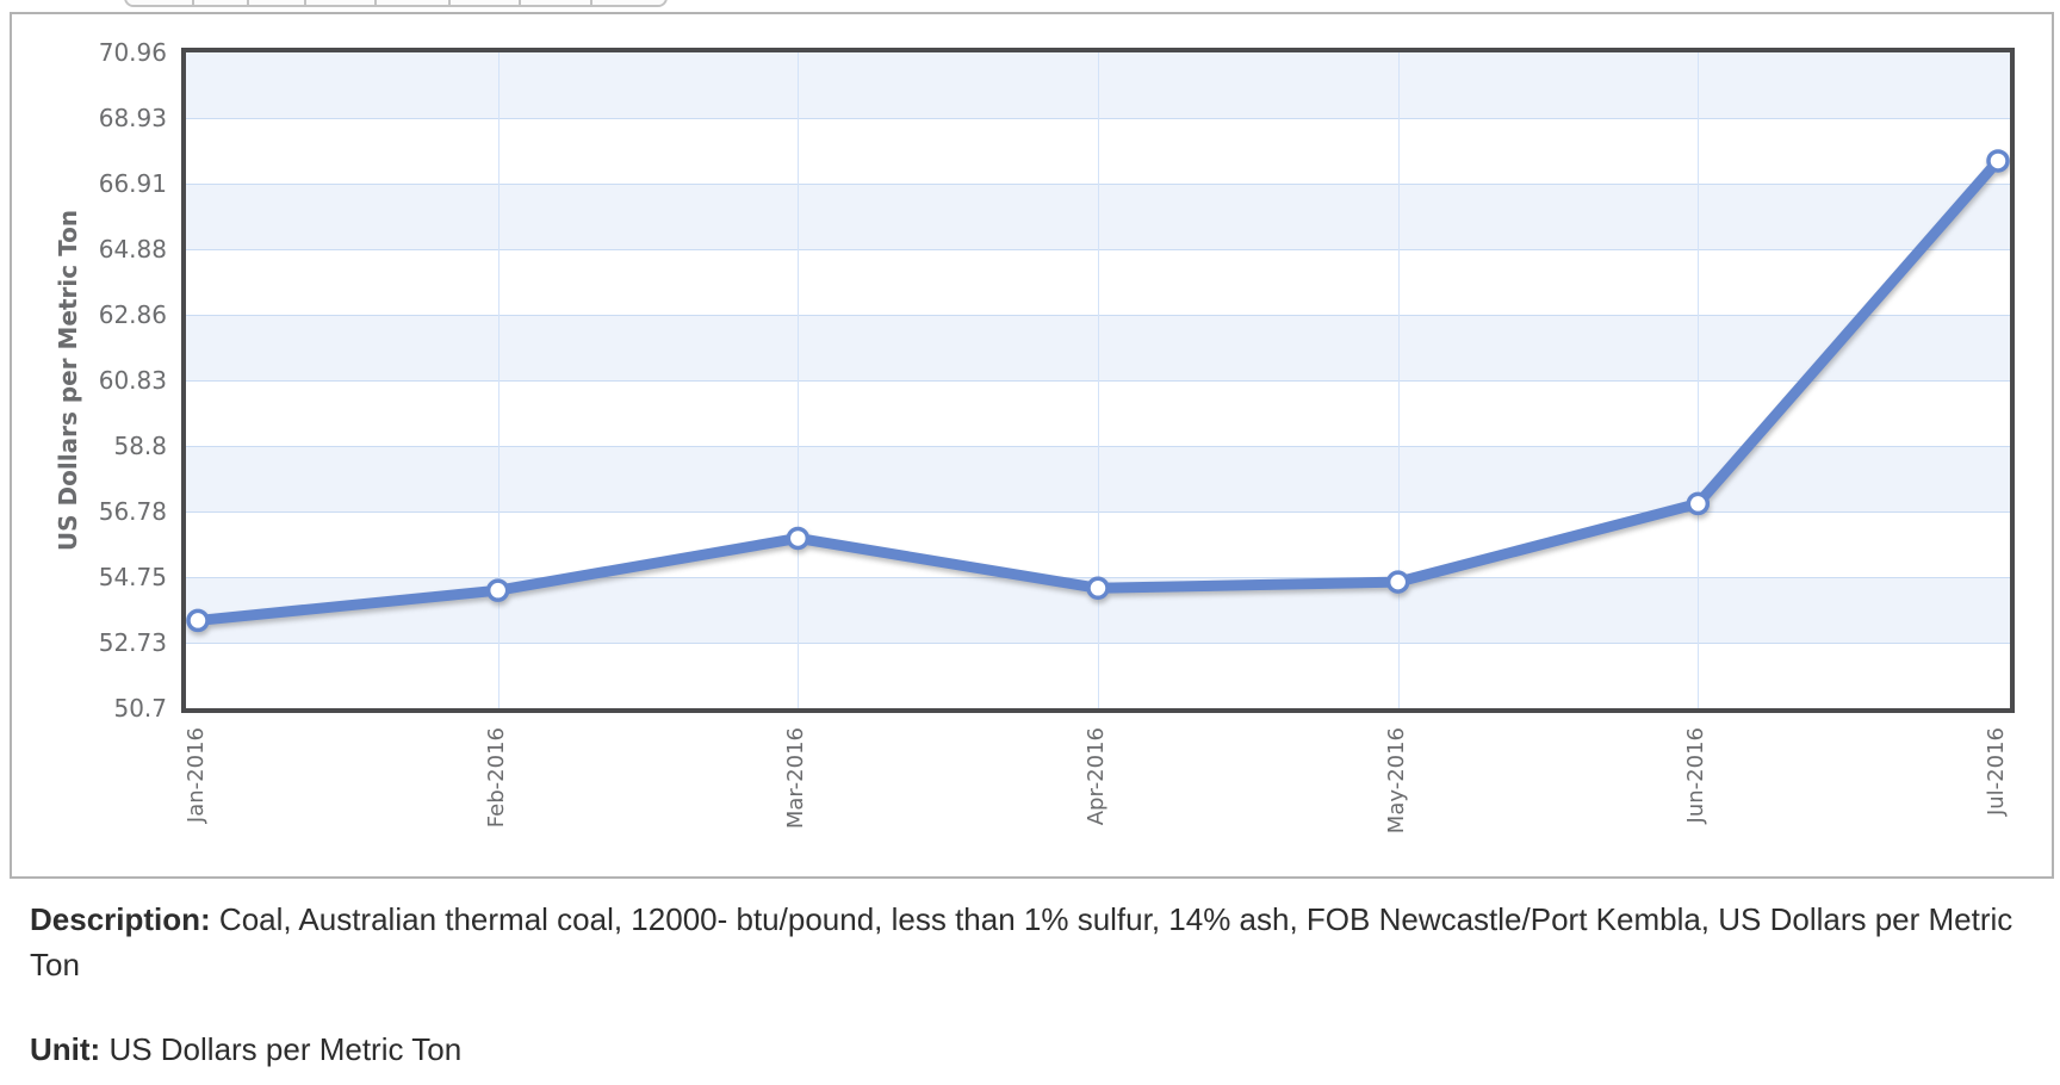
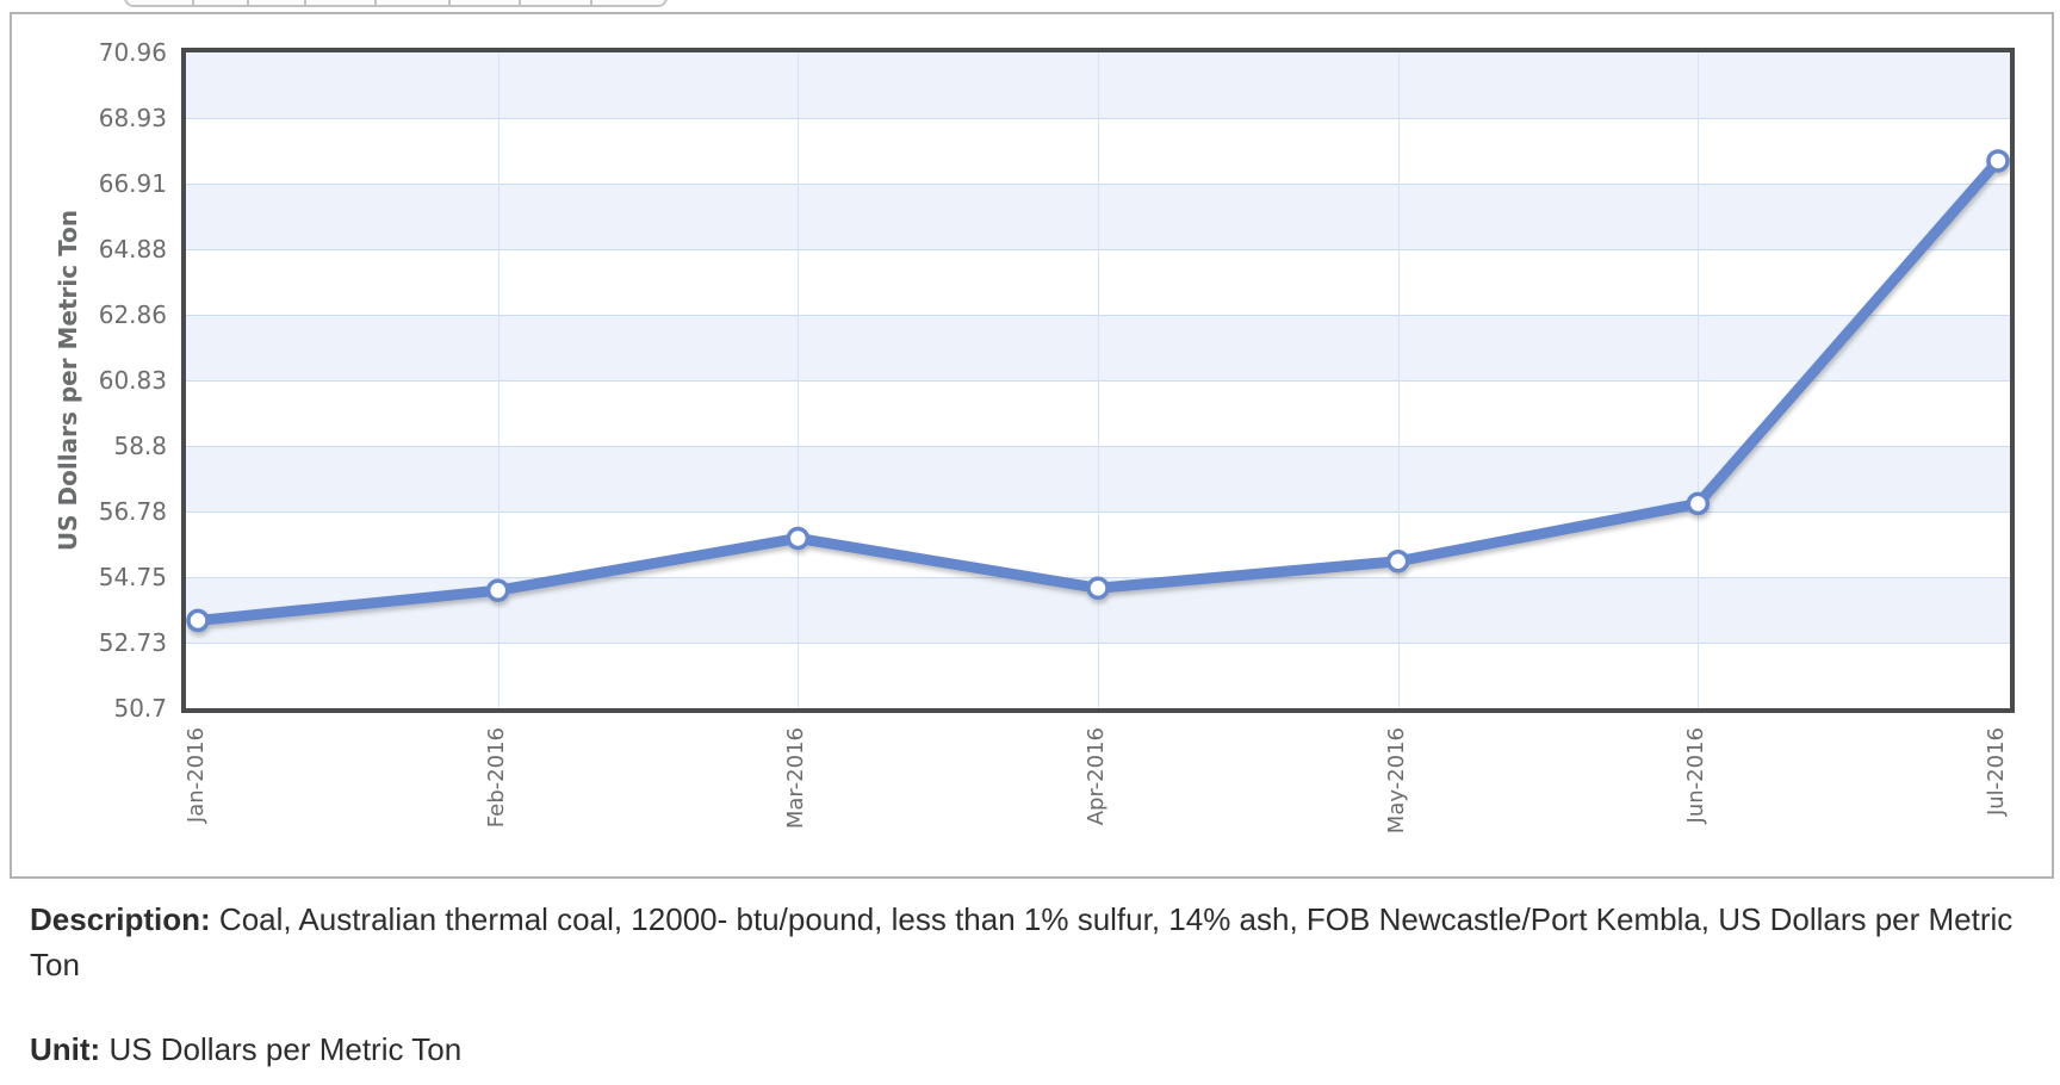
May-2016: 54.6 -> 55.2
